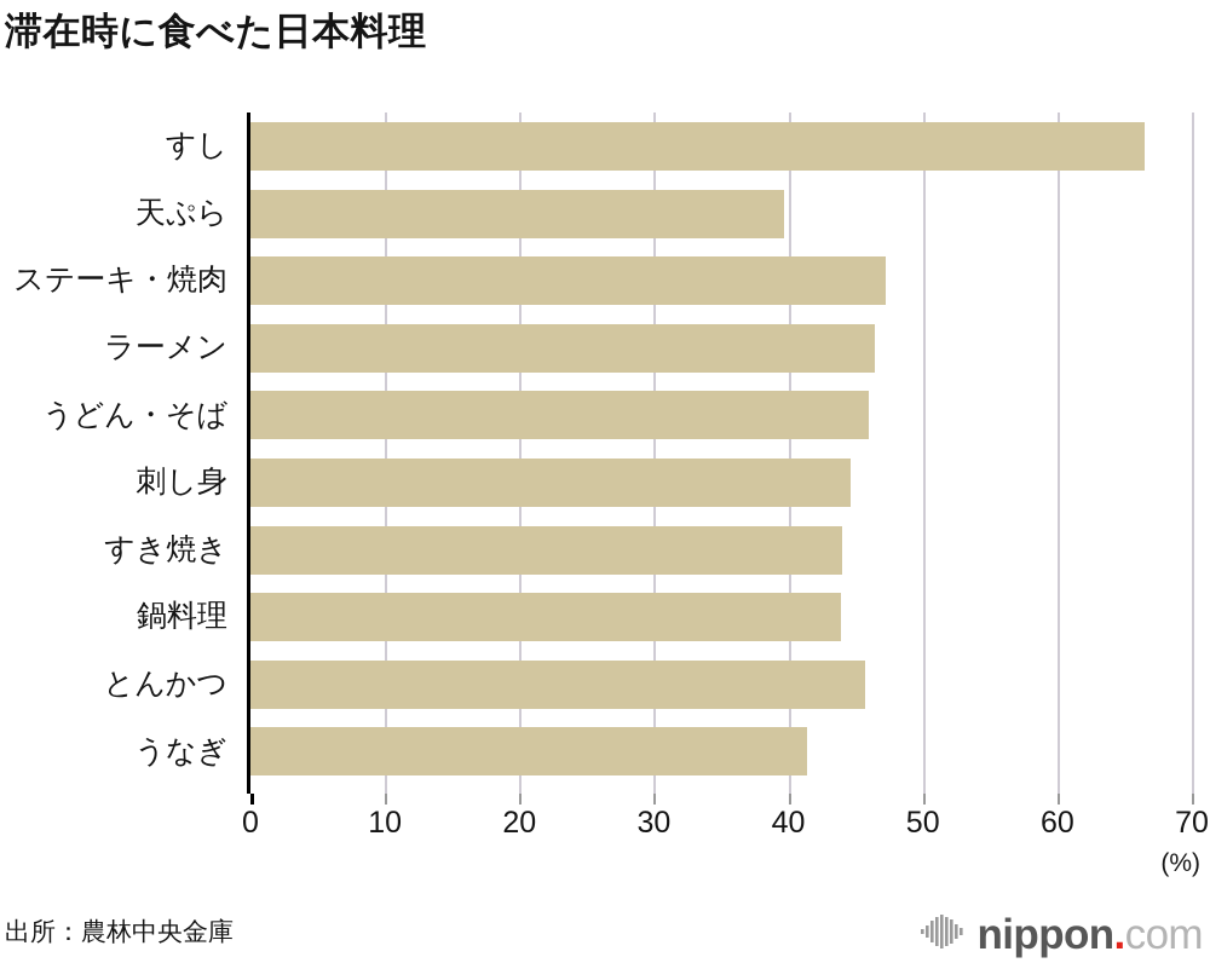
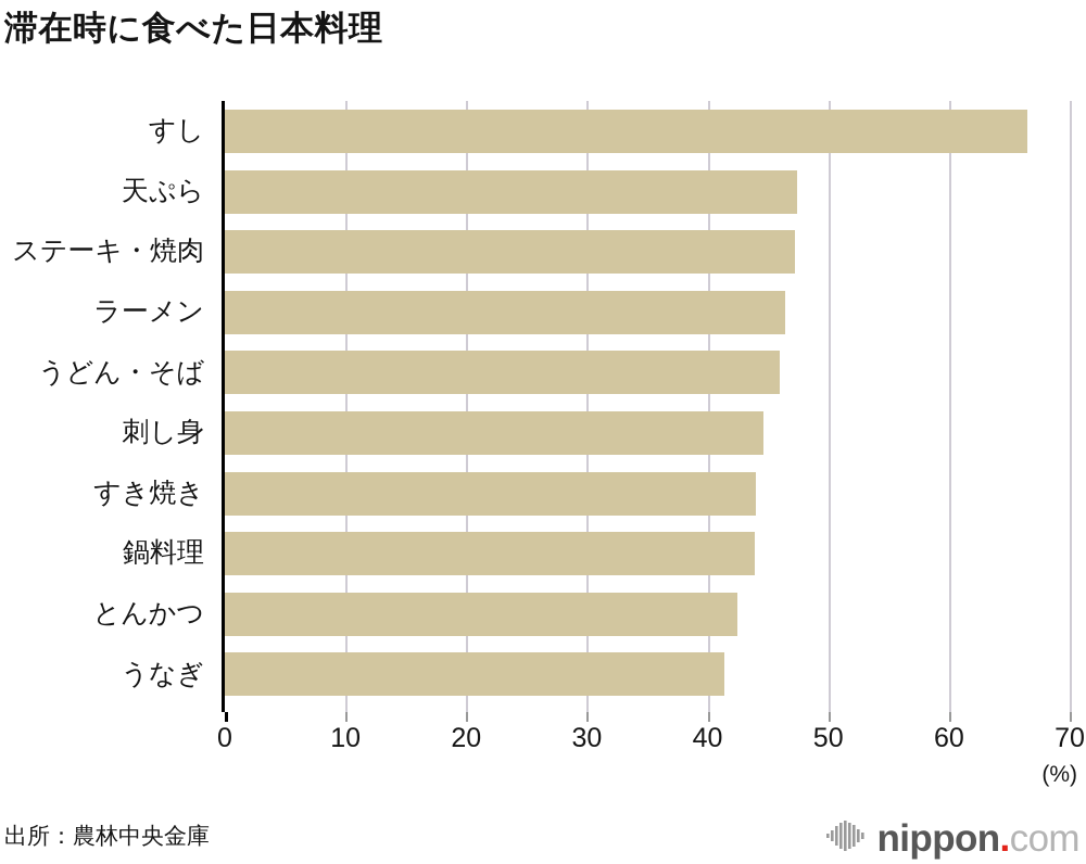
天ぷら: 39.7 -> 47.4
とんかつ: 45.7 -> 42.5
